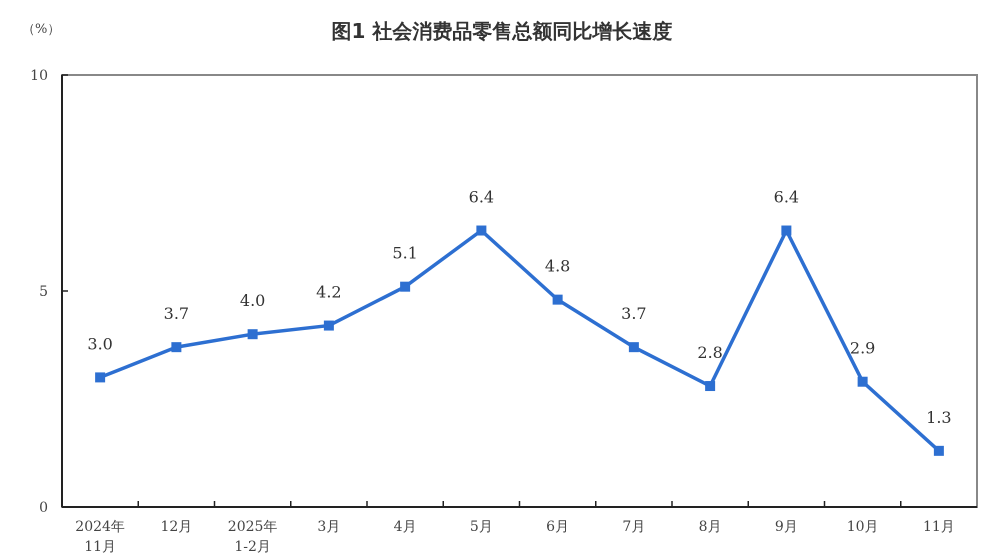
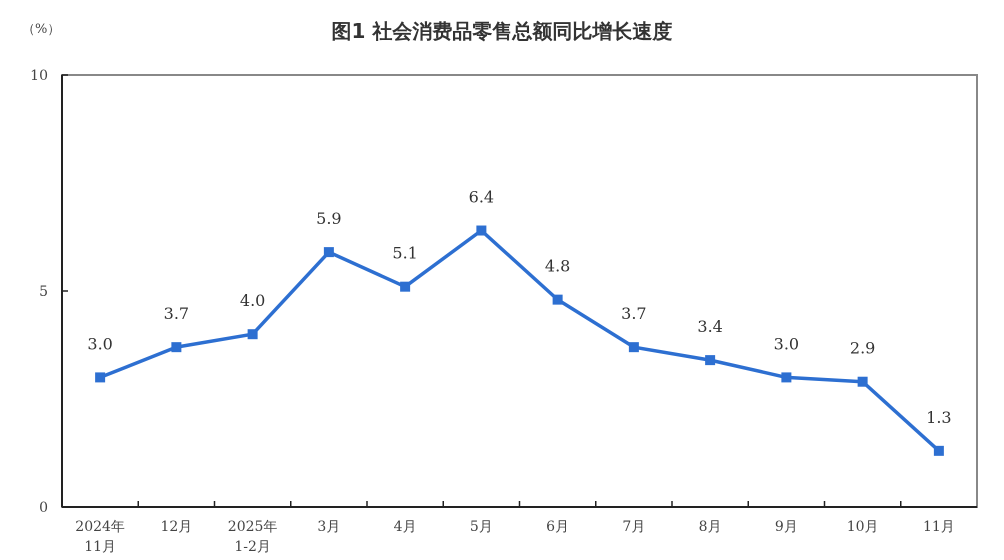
3月: 4.2 -> 5.9
8月: 2.8 -> 3.4
9月: 6.4 -> 3.0
